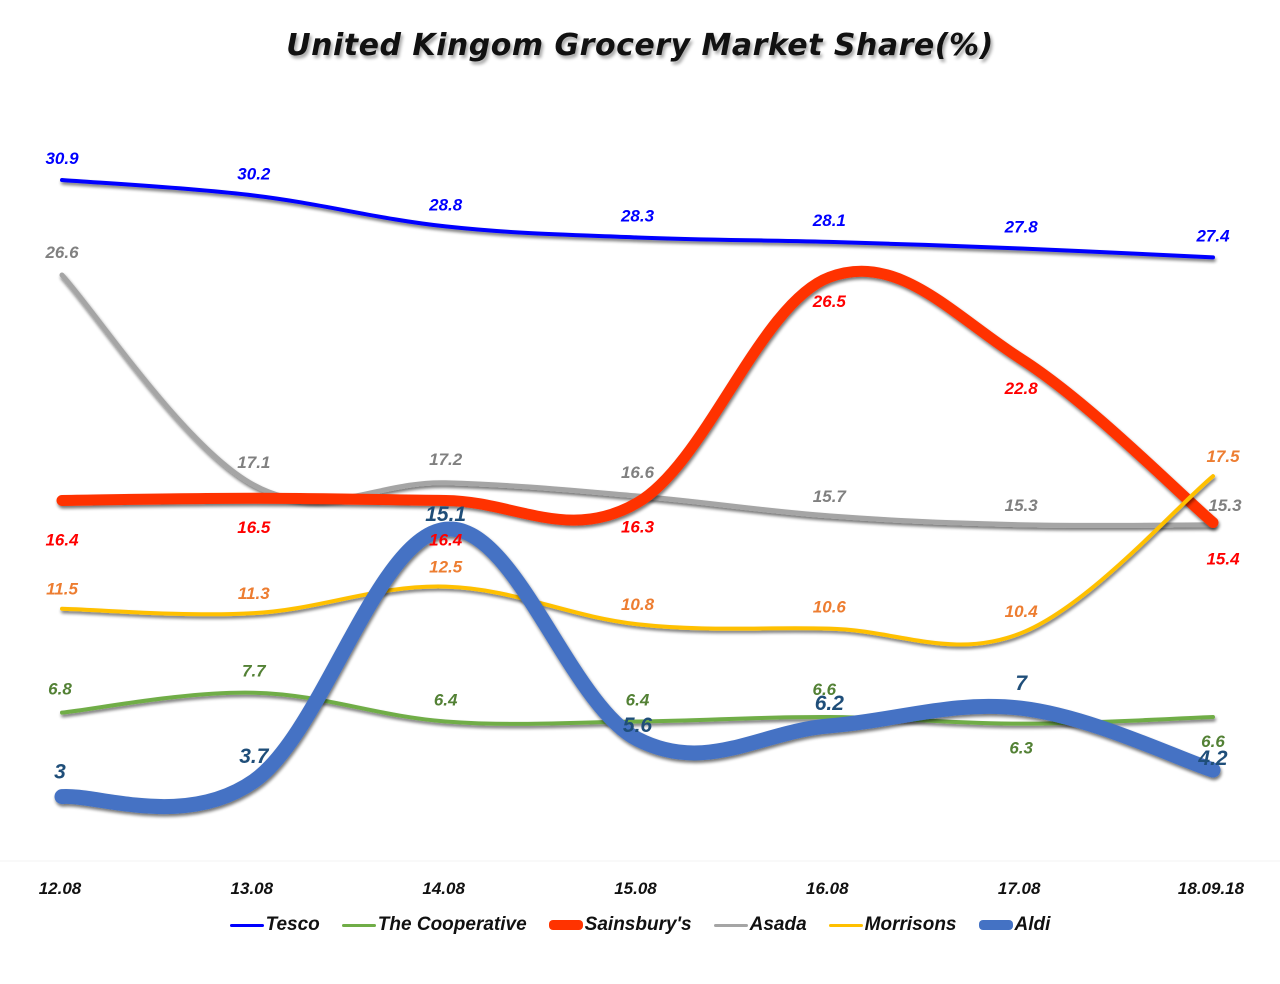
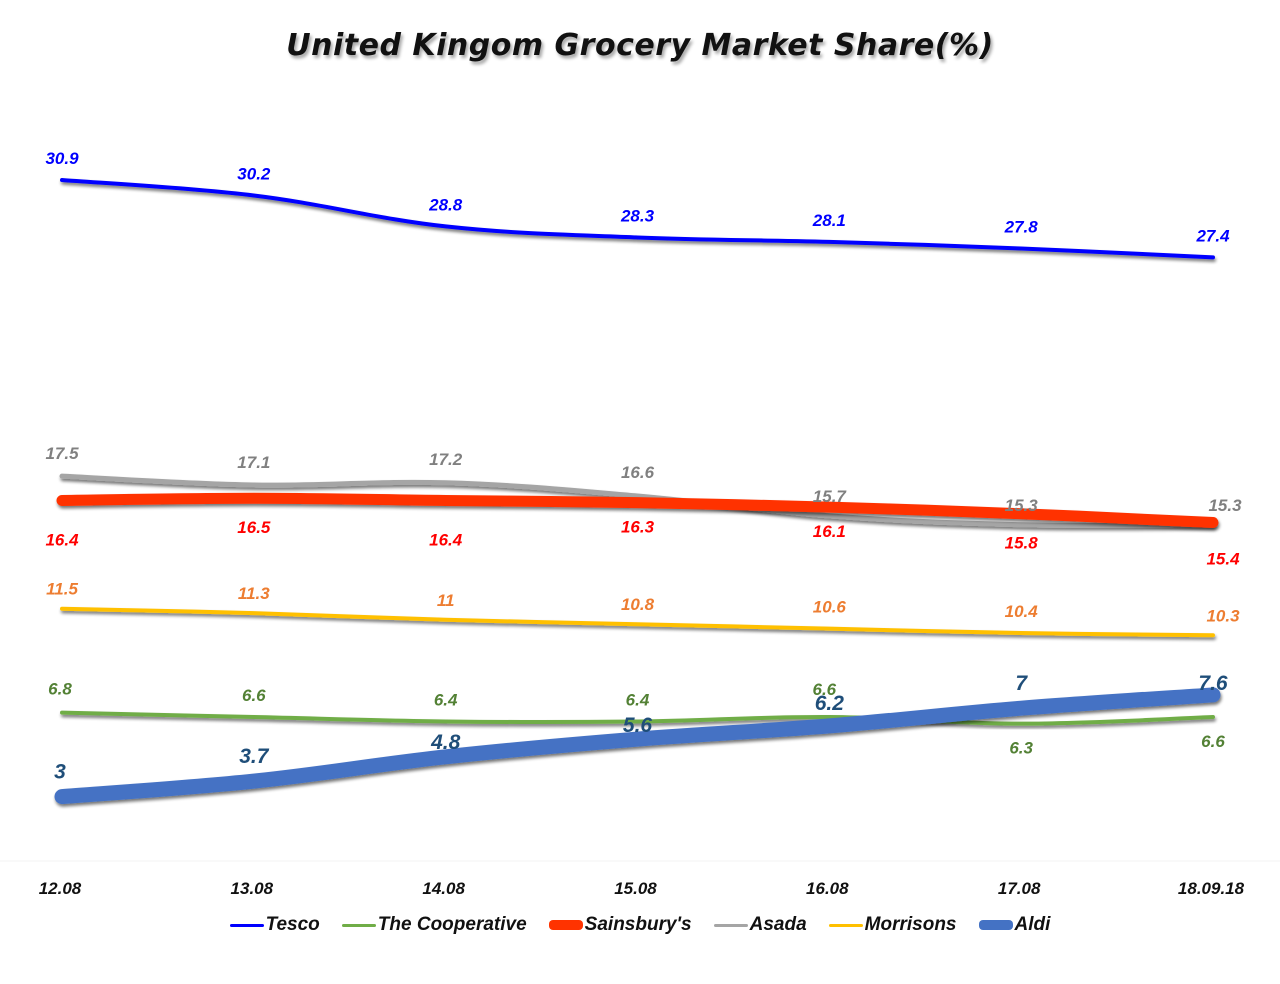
Asada/12.08: 26.6 -> 17.5
The Cooperative/13.08: 7.7 -> 6.6
Morrisons/14.08: 12.5 -> 11
Aldi/14.08: 15.1 -> 4.8
Sainsbury's/16.08: 26.5 -> 16.1
Sainsbury's/17.08: 22.8 -> 15.8
Morrisons/18.09.18: 17.5 -> 10.3
Aldi/18.09.18: 4.2 -> 7.6
